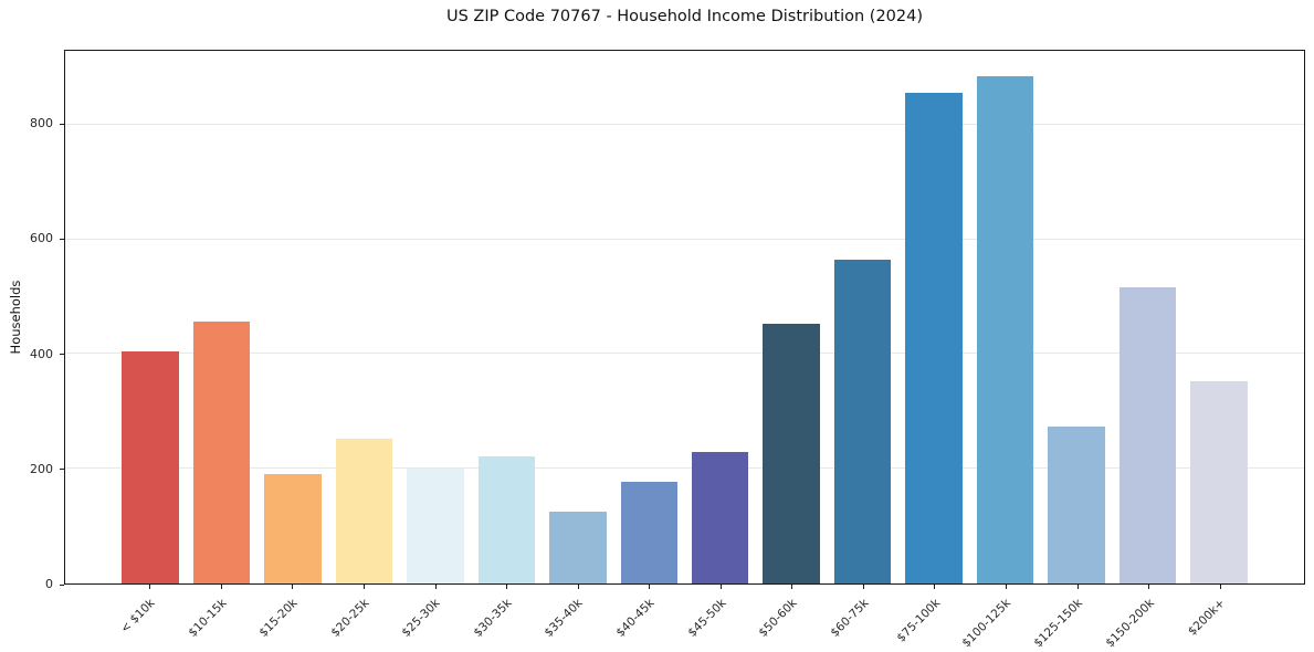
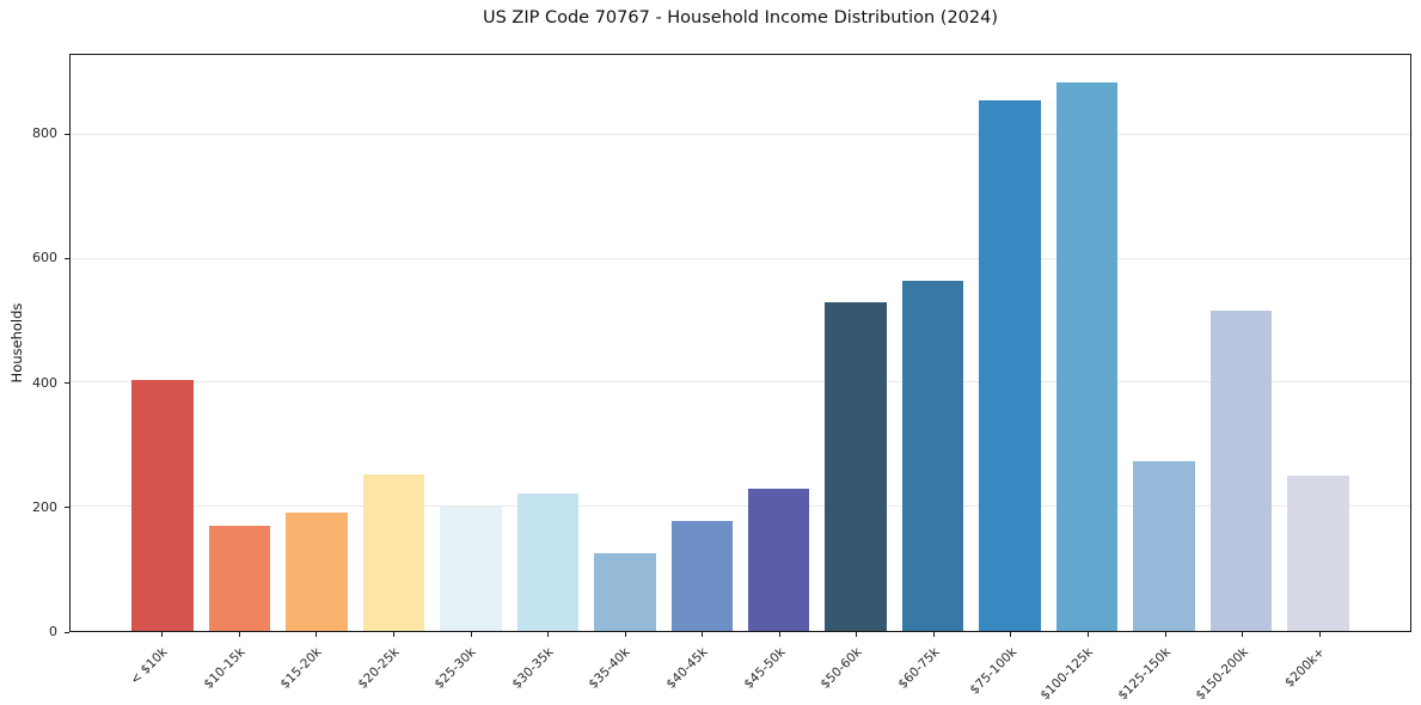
$10-15k: 460 -> 170
$50-60k: 450 -> 530
$200k+: 350 -> 250
